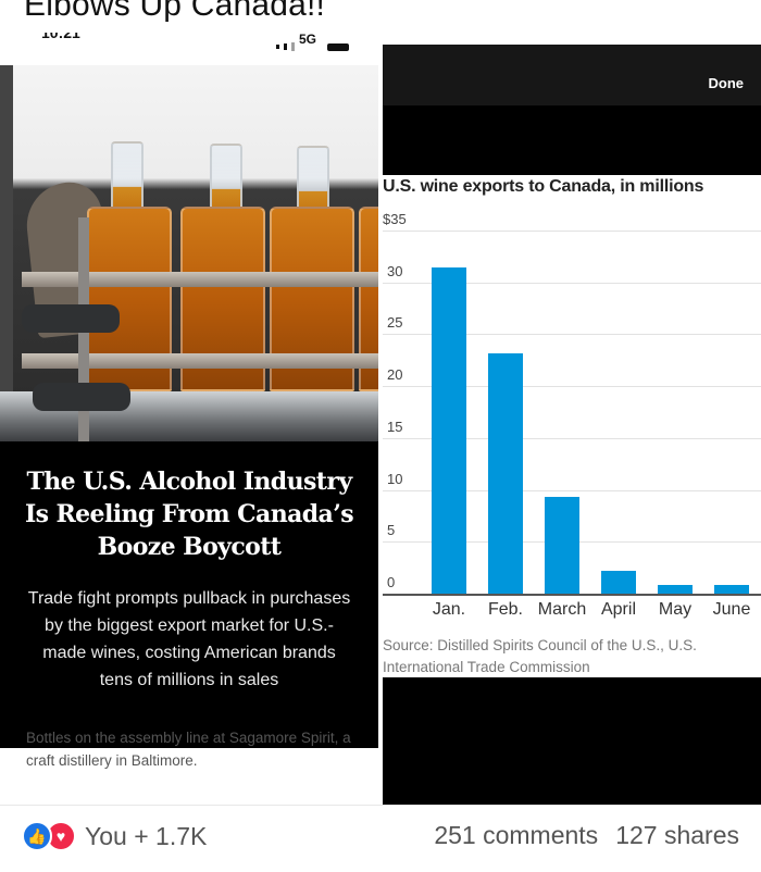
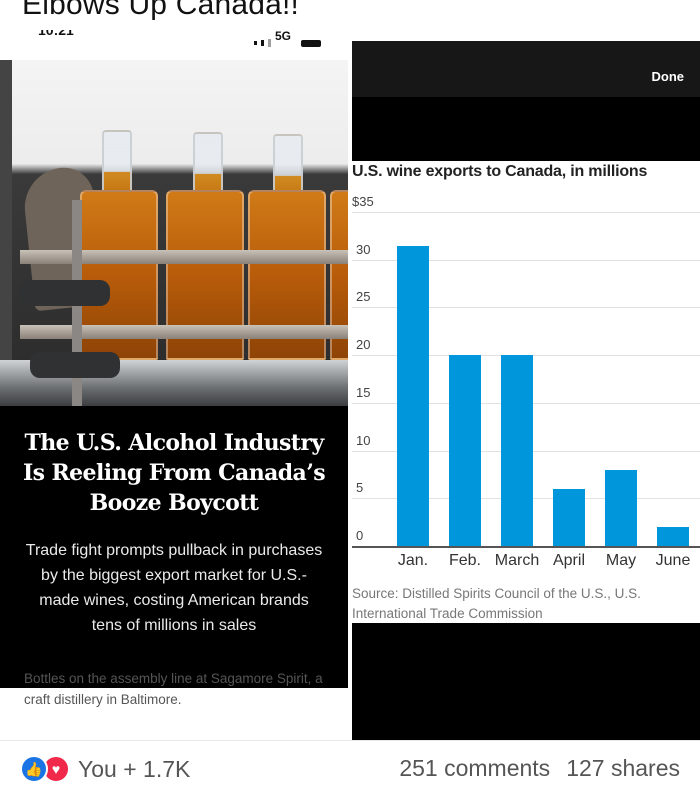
Feb.: 23 -> 20
March: 9 -> 20
April: 2 -> 6
May: 1 -> 8
June: 1 -> 2
